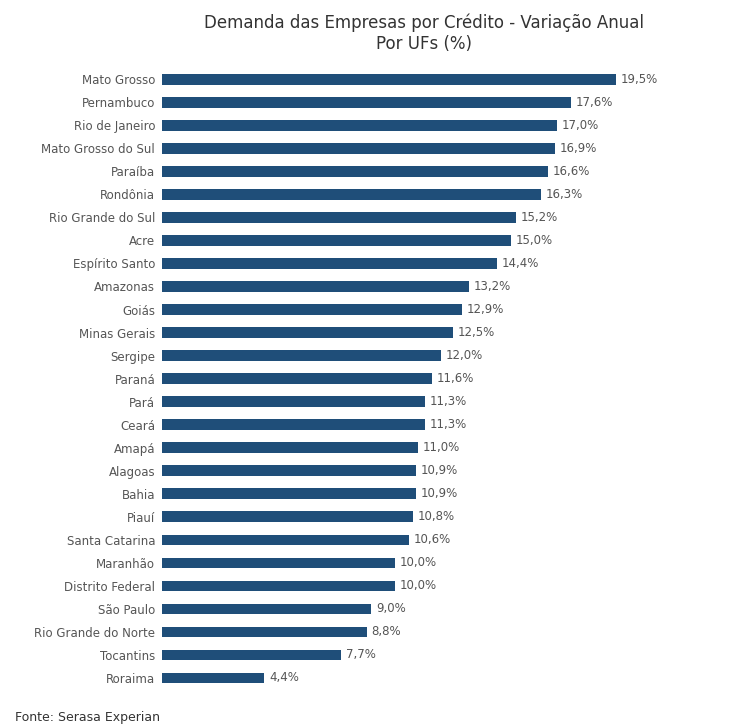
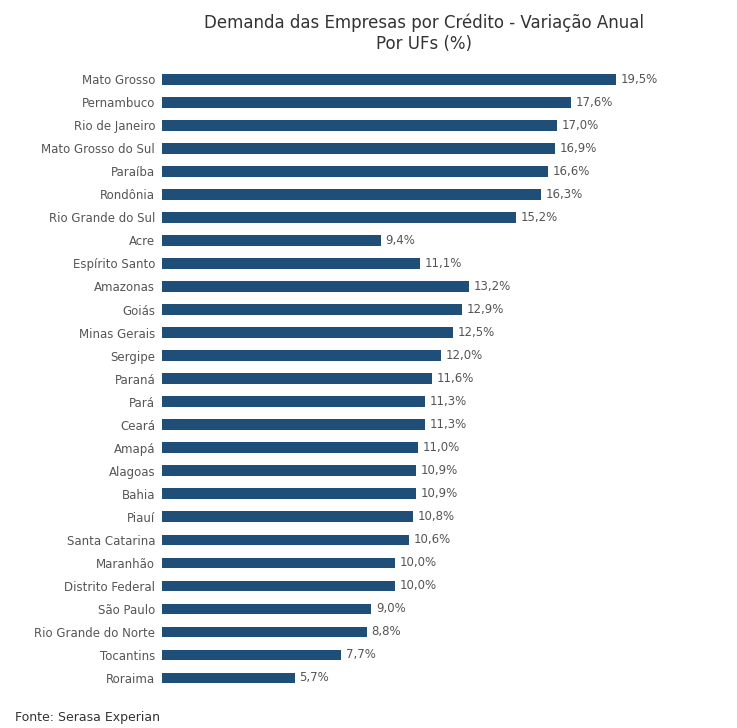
Acre: 15,0% -> 9,4%
Espírito Santo: 14,4% -> 11,1%
Roraima: 4,4% -> 5,7%
